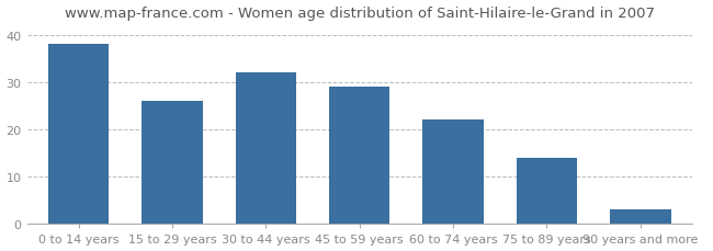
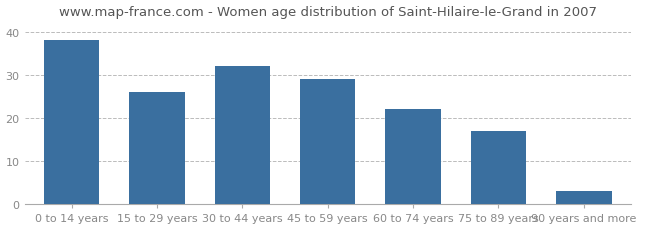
75 to 89 years: 14 -> 17
